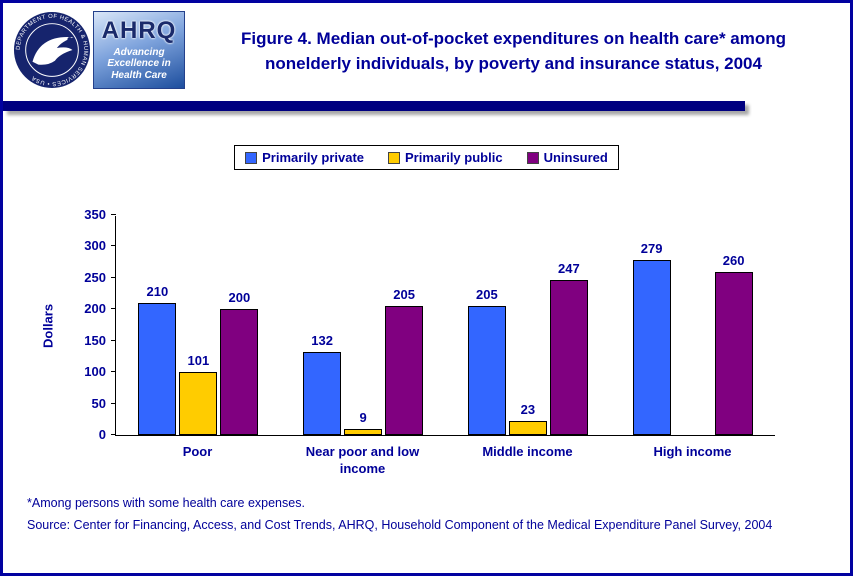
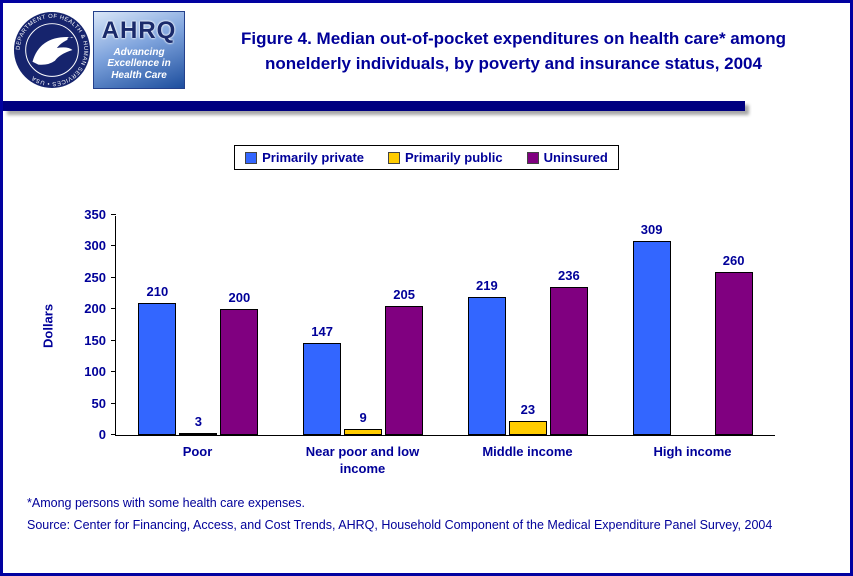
Primarily public/Poor: 101 -> 3
Primarily private/Near poor and low income: 132 -> 147
Primarily private/Middle income: 205 -> 219
Uninsured/Middle income: 247 -> 236
Primarily private/High income: 279 -> 309
